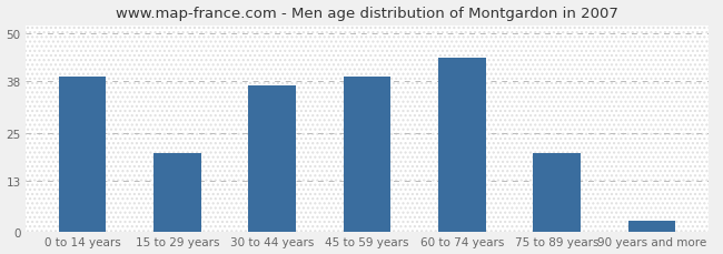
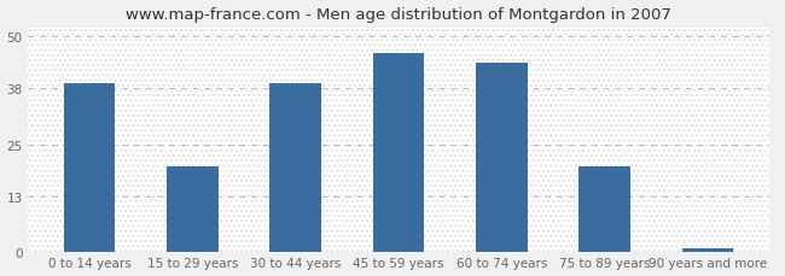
30 to 44 years: 37 -> 39
45 to 59 years: 39 -> 46
90 years and more: 3 -> 1
